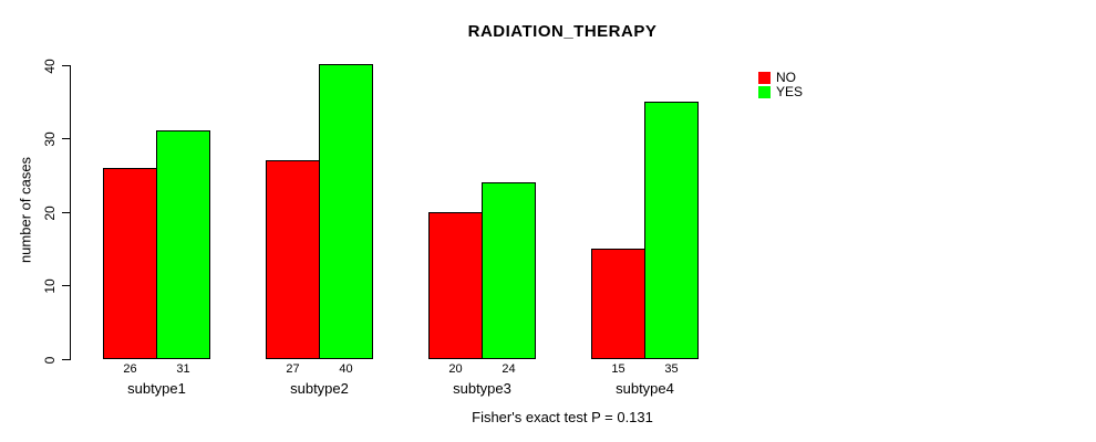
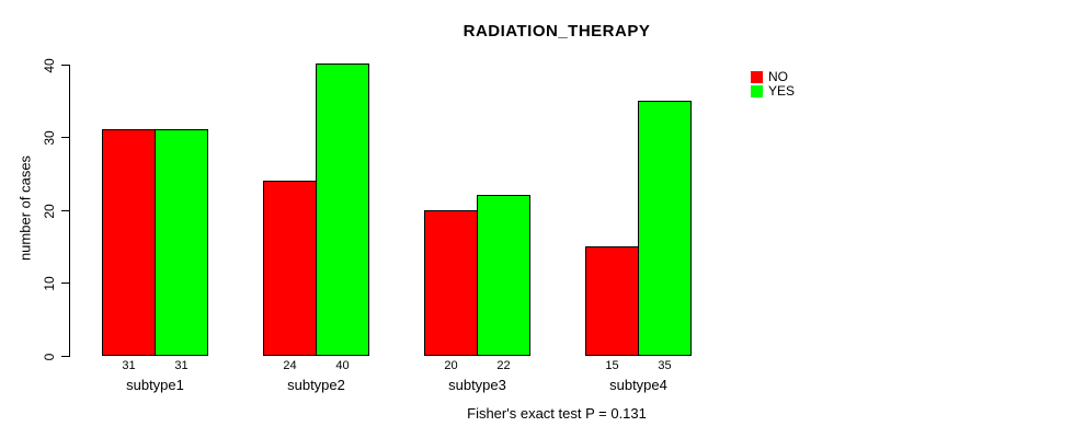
NO/subtype1: 26 -> 31
NO/subtype2: 27 -> 24
YES/subtype3: 24 -> 22
